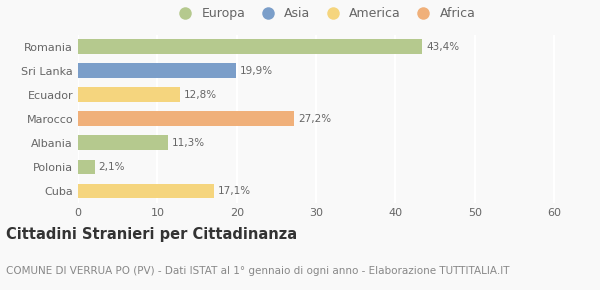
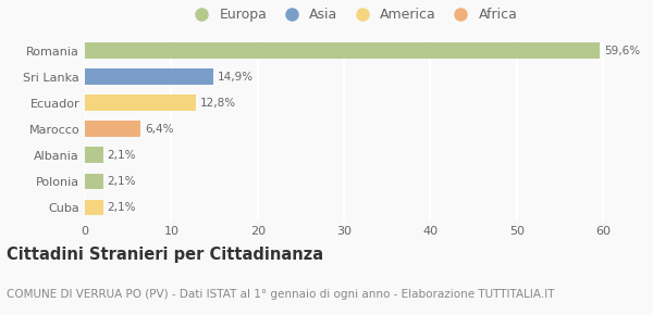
Romania: 43,4% -> 59,6%
Sri Lanka: 19,9% -> 14,9%
Marocco: 27,2% -> 6,4%
Albania: 11,3% -> 2,1%
Cuba: 17,1% -> 2,1%
